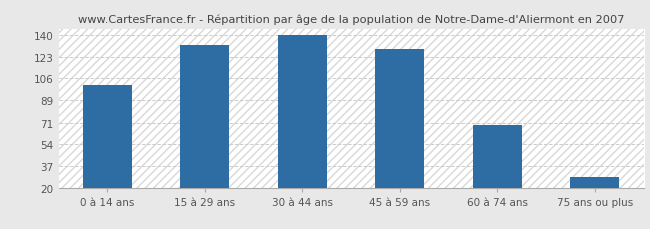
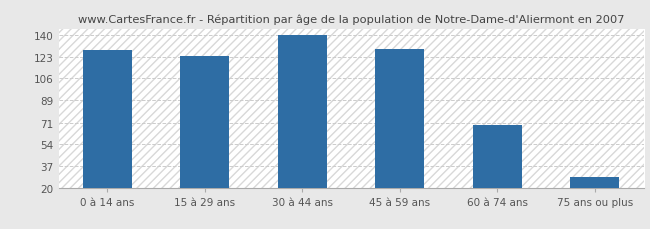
0 à 14 ans: 101 -> 128
15 à 29 ans: 132 -> 124
